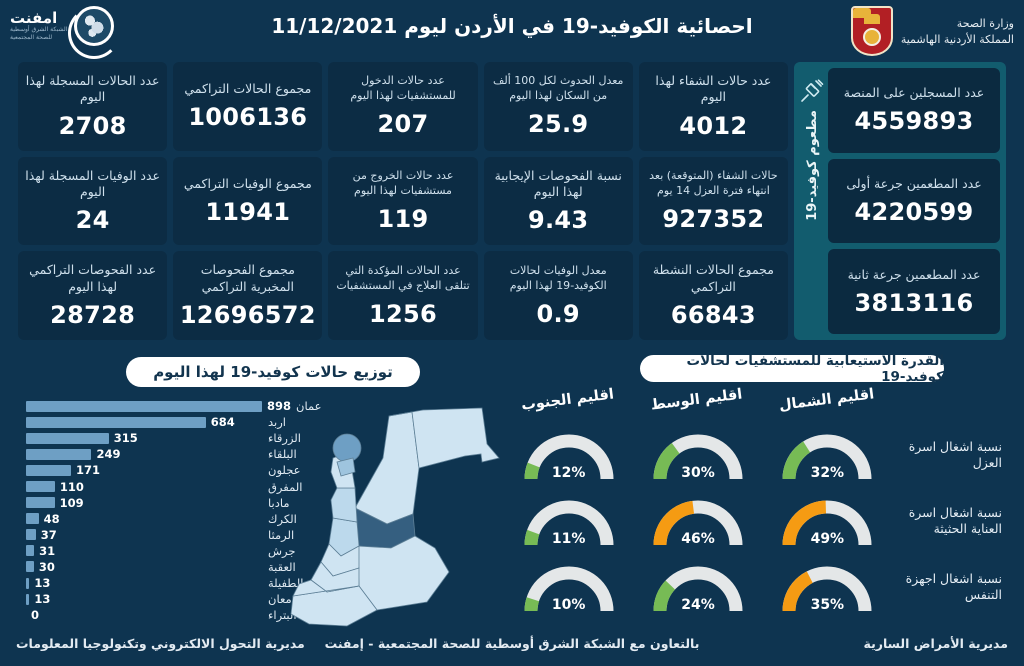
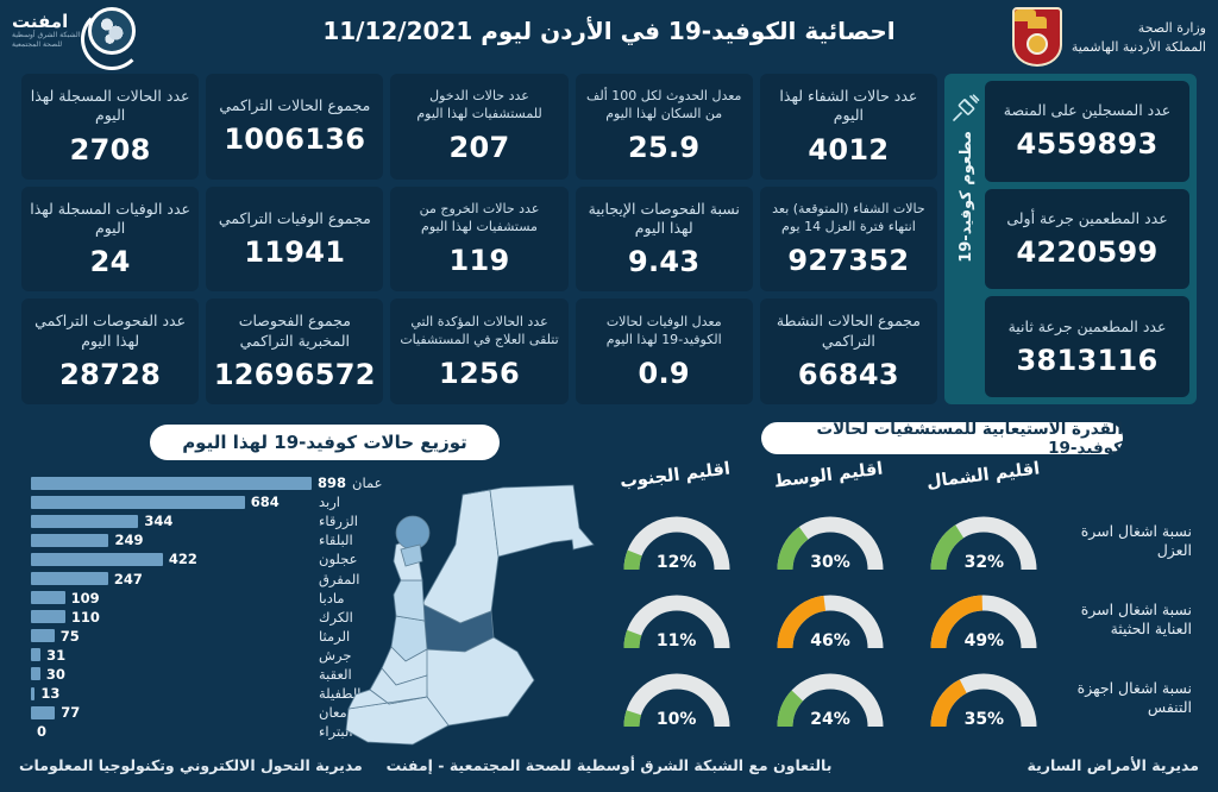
توزيع حالات كوفيد-19 لهذا اليوم/الزرقاء: 315 -> 344
توزيع حالات كوفيد-19 لهذا اليوم/عجلون: 171 -> 422
توزيع حالات كوفيد-19 لهذا اليوم/المفرق: 110 -> 247
توزيع حالات كوفيد-19 لهذا اليوم/الكرك: 48 -> 110
توزيع حالات كوفيد-19 لهذا اليوم/الرمثا: 37 -> 75
توزيع حالات كوفيد-19 لهذا اليوم/معان: 13 -> 77
